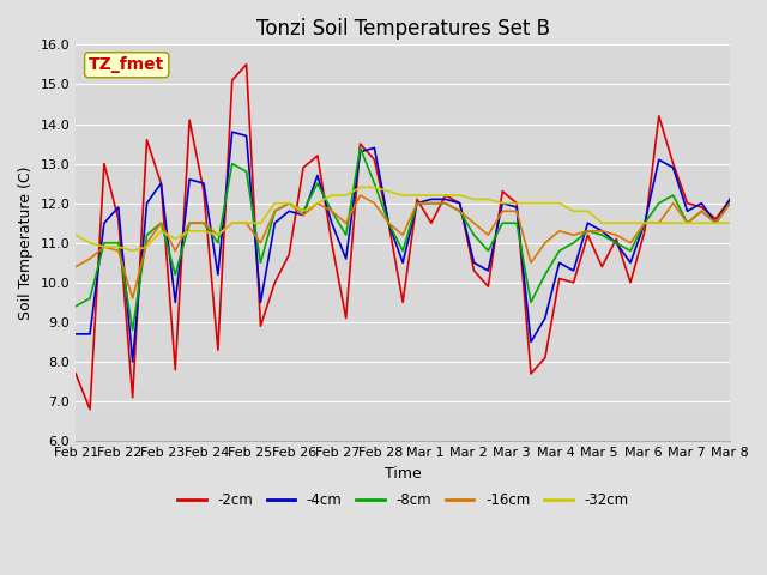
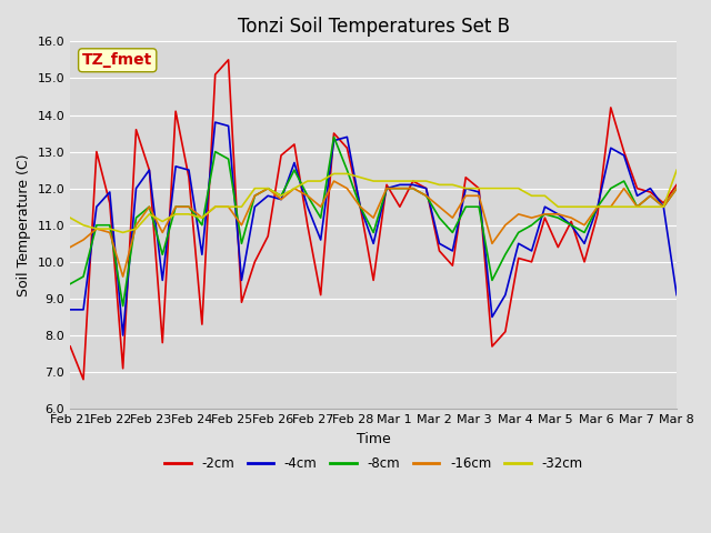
-4cm/Mar 8: 12.1 -> 9.1
-32cm/Mar 8: 11.5 -> 12.5
